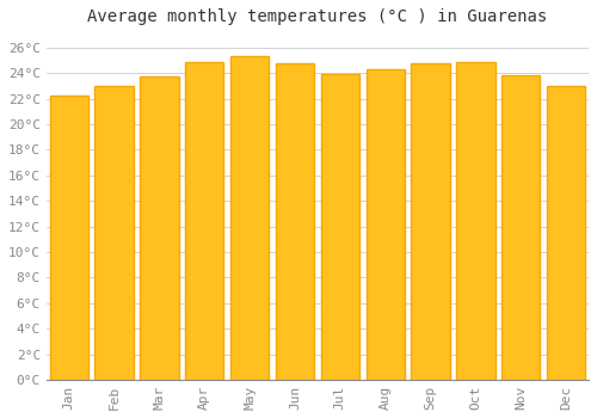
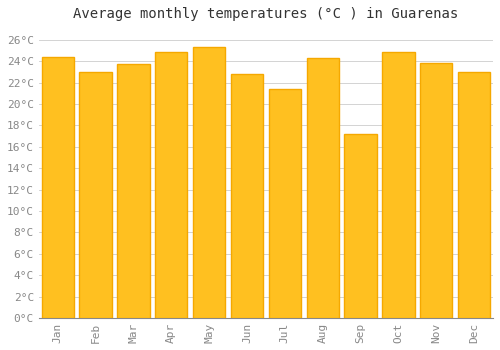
Jan: 22.2°C -> 24.4°C
Jun: 24.8°C -> 22.8°C
Jul: 23.9°C -> 21.4°C
Sep: 24.8°C -> 17.2°C
